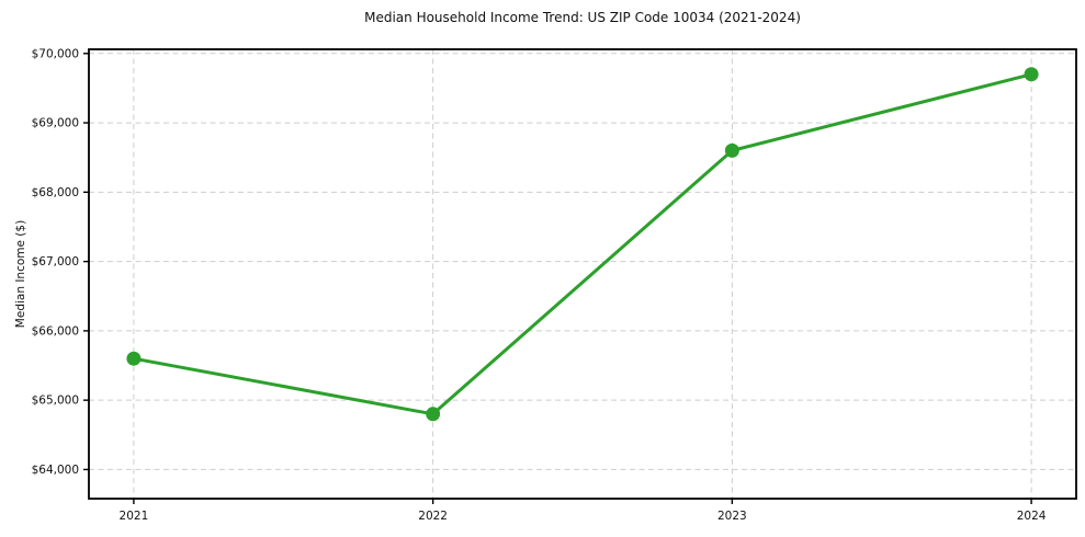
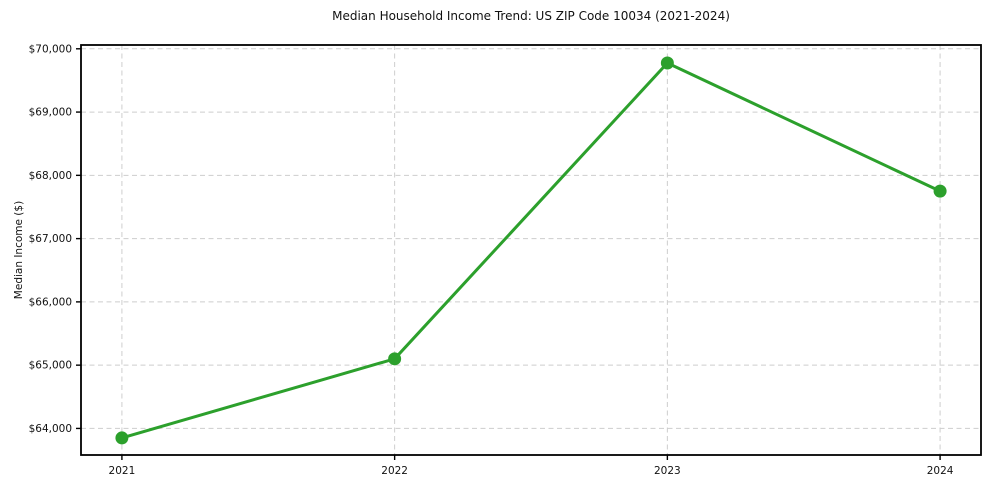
2021: $65600 -> $63800
2022: $64800 -> $65100
2023: $68600 -> $69800
2024: $69700 -> $67800
